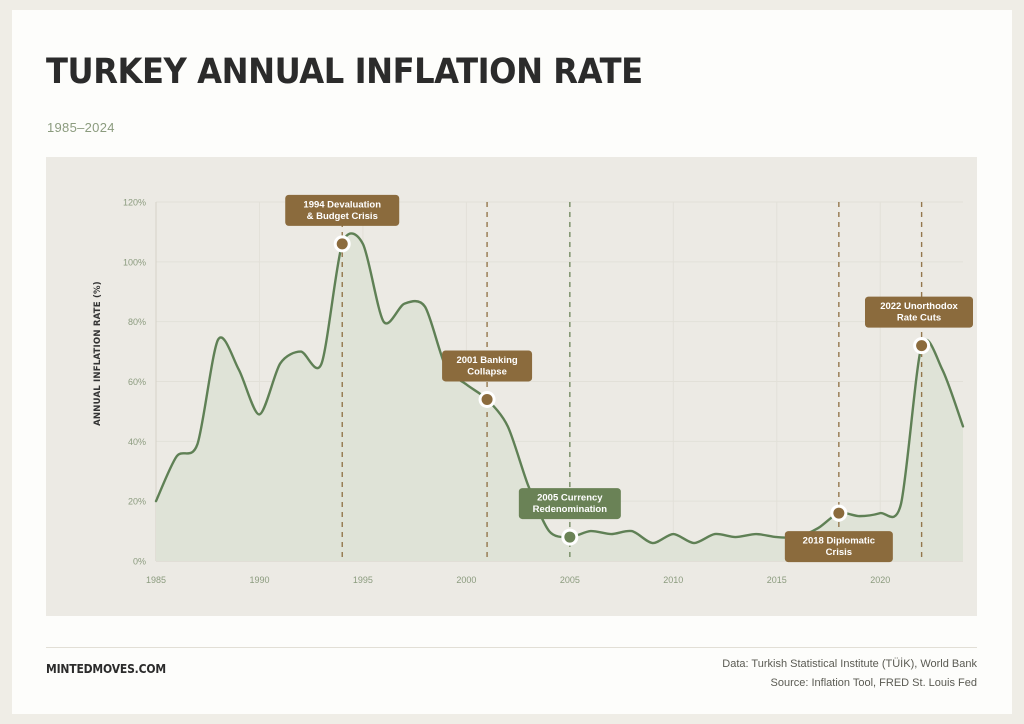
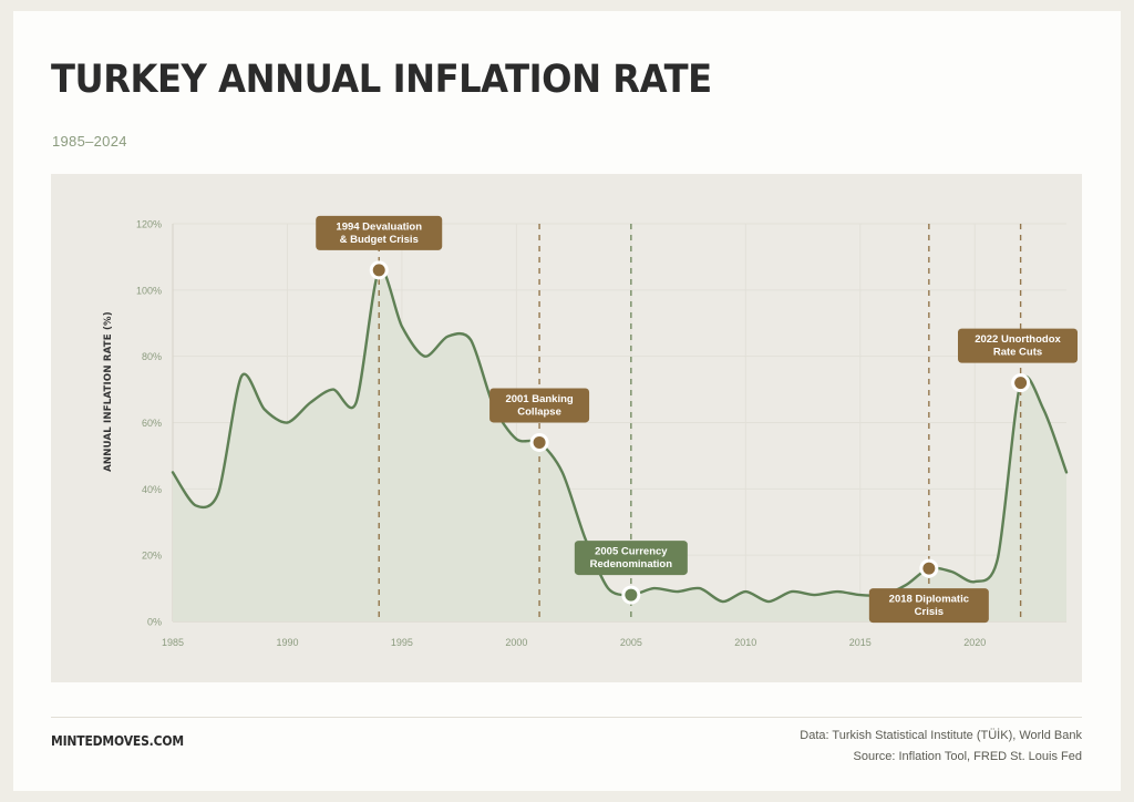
1985: 20% -> 45%
1990: 49% -> 60%
1995: 106% -> 89%
2000: 59% -> 55%
2020: 16% -> 12%
